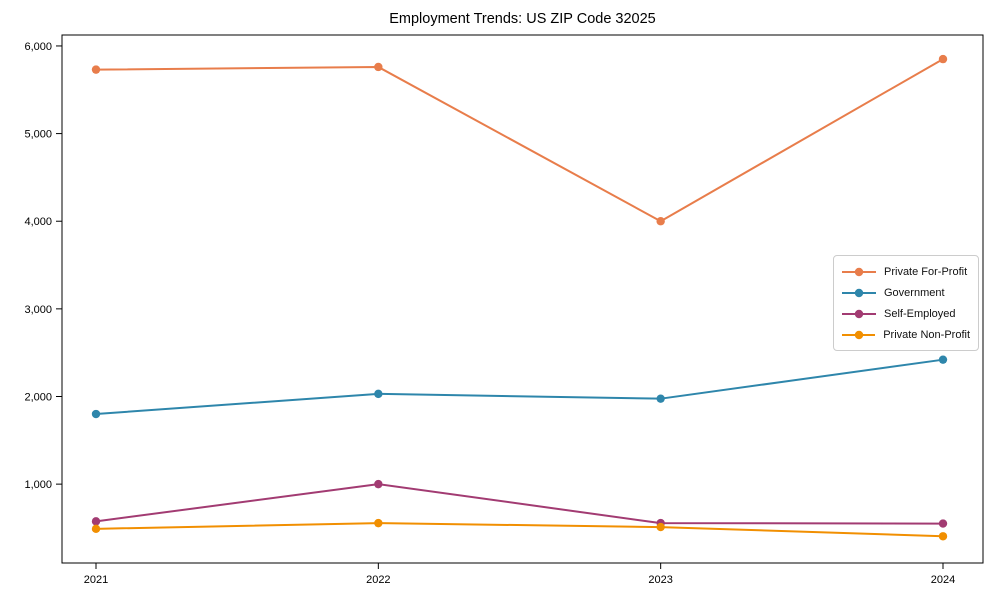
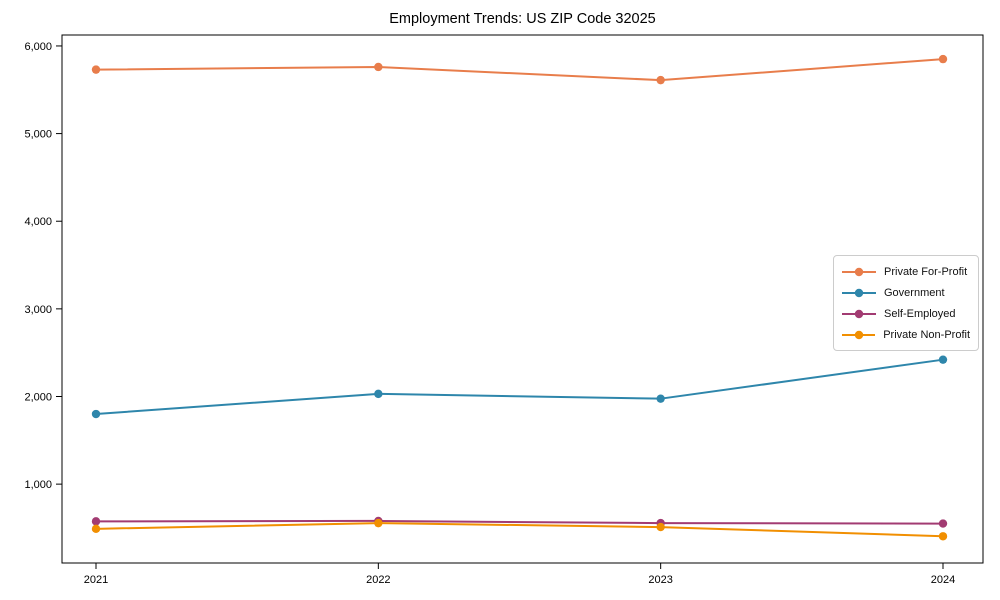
Self-Employed/2022: 1000 -> 600
Private For-Profit/2023: 4000 -> 5600
